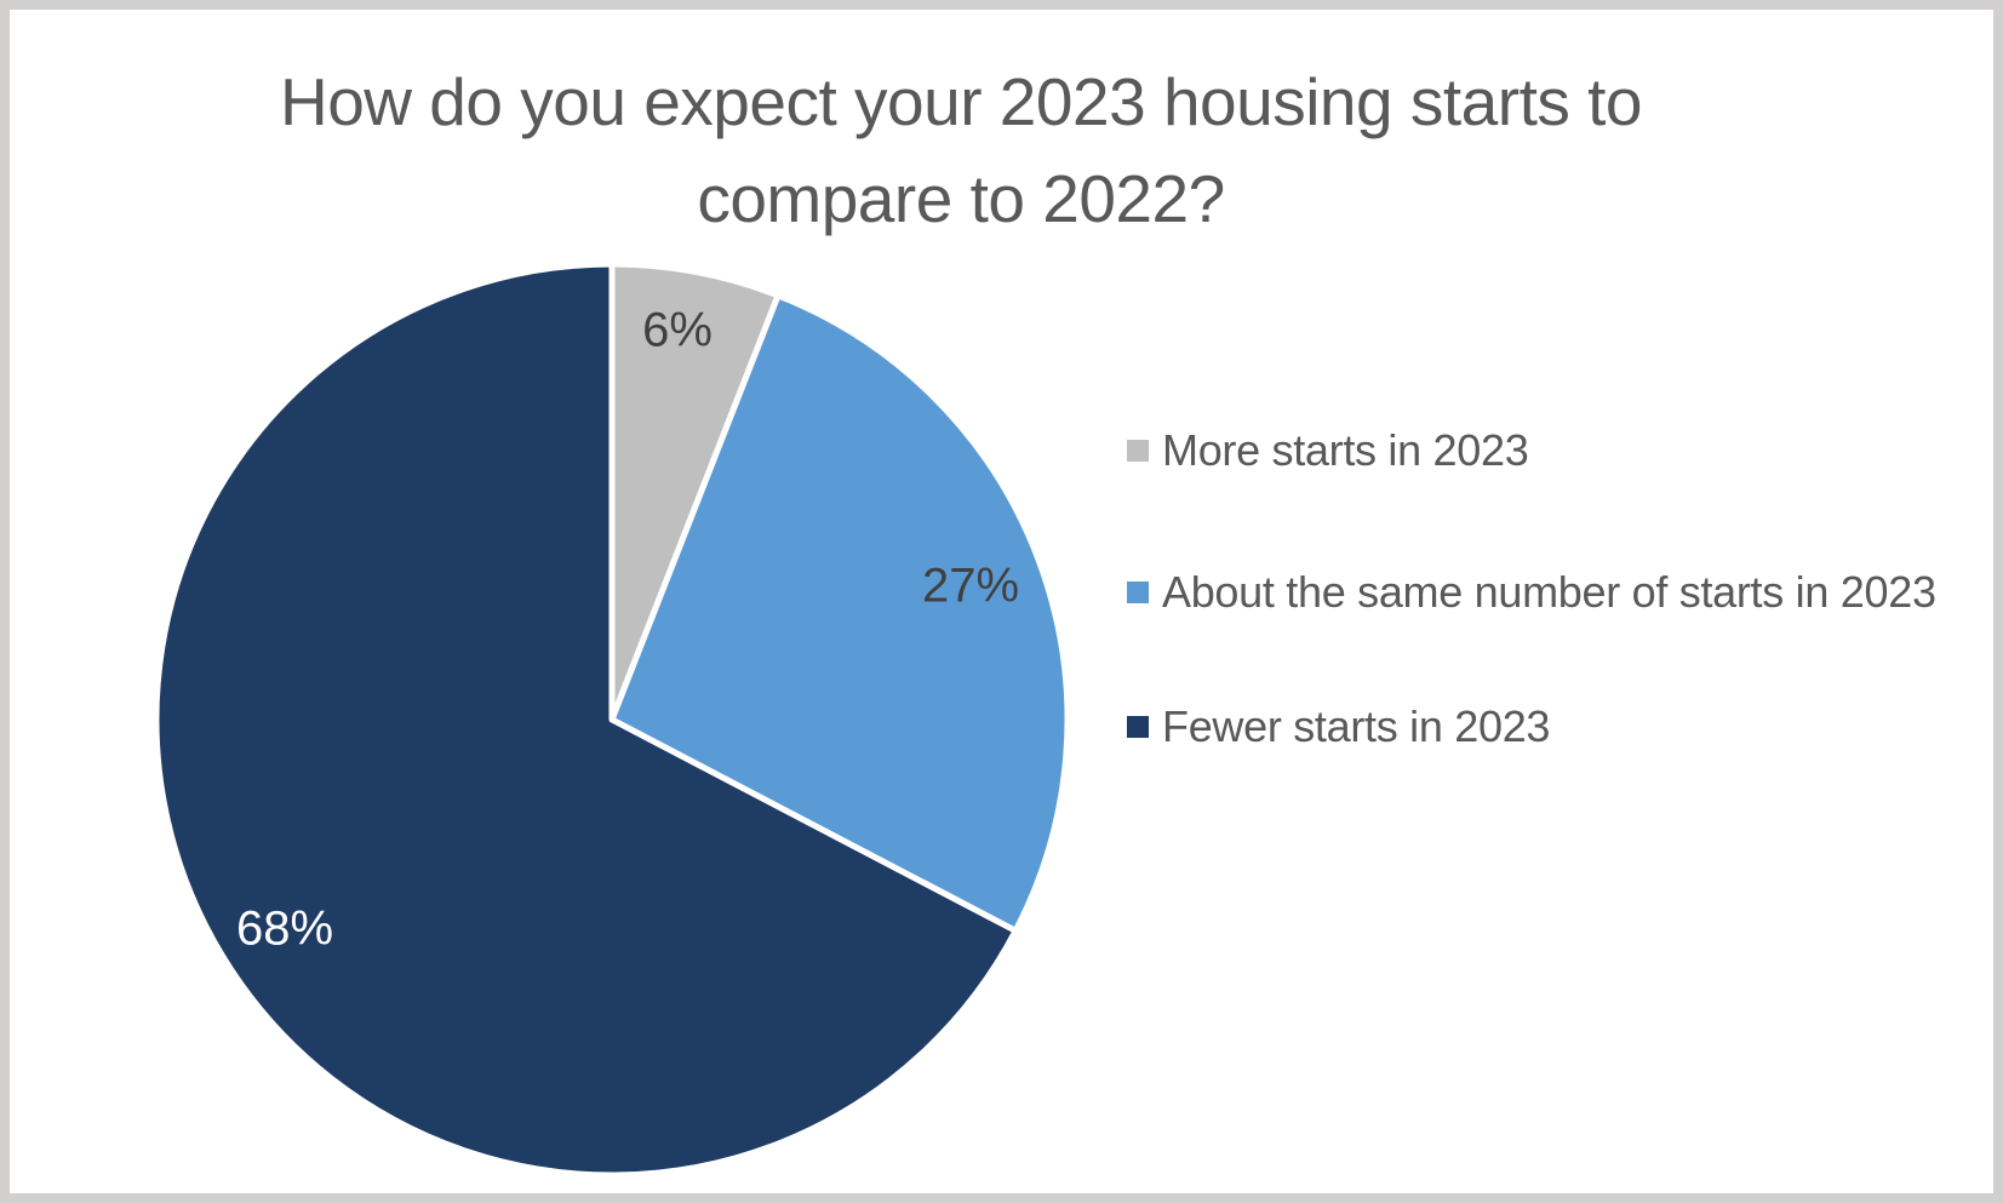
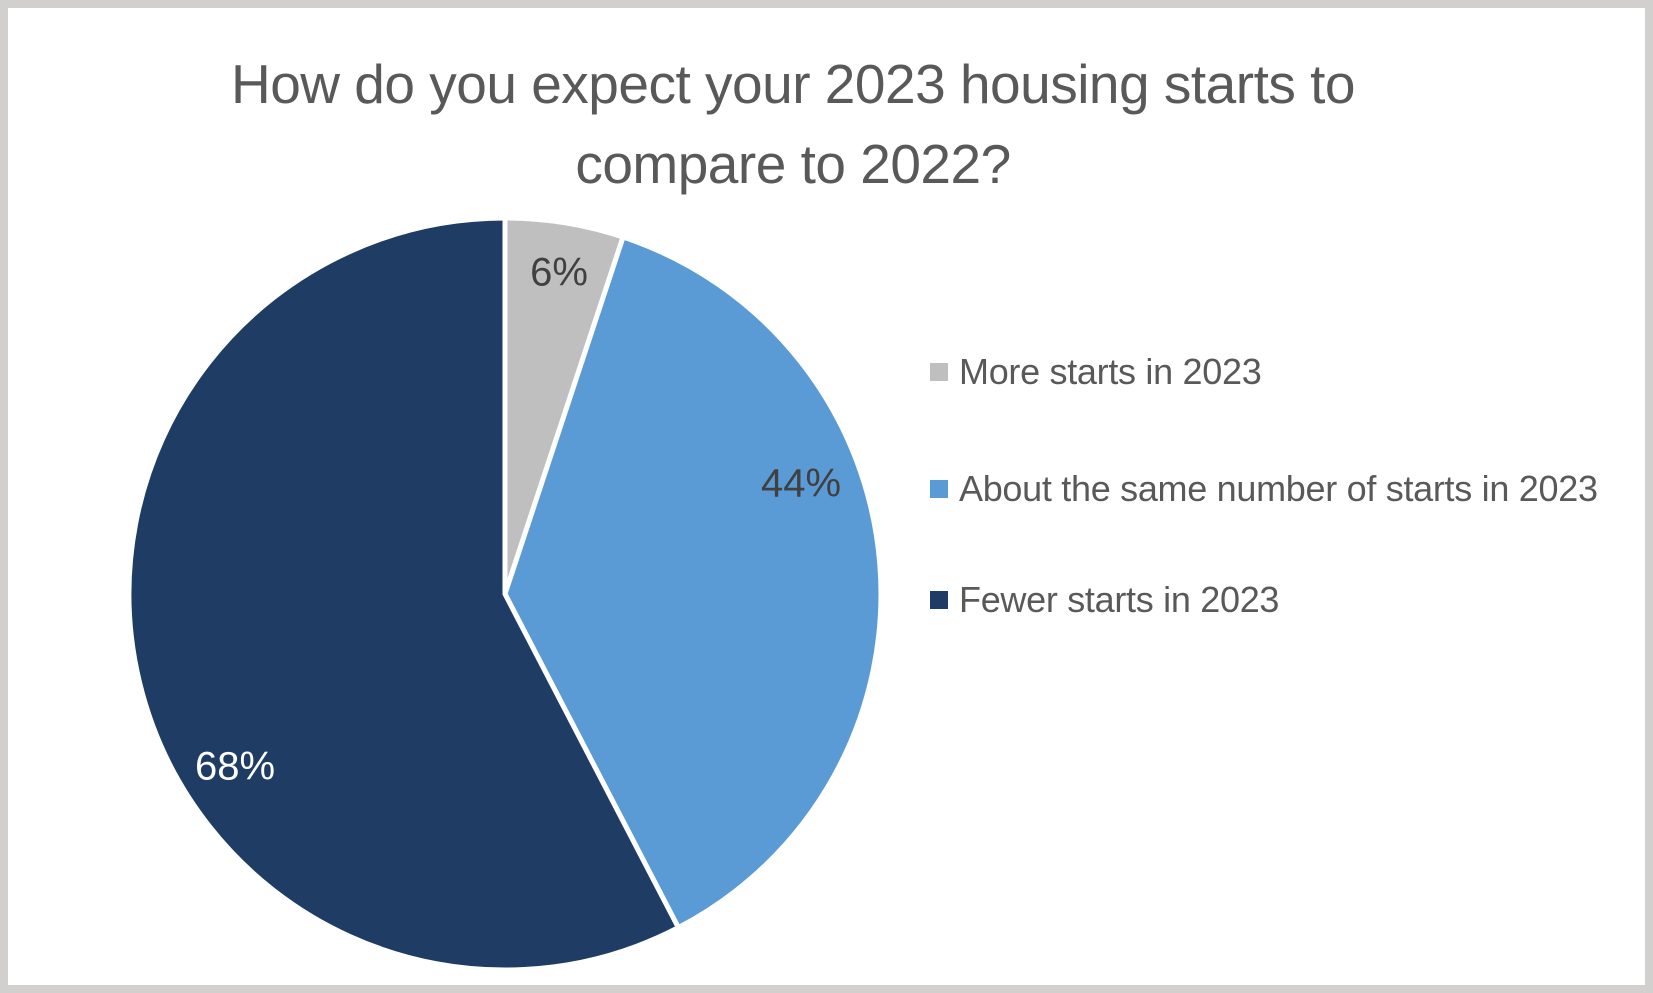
About the same number of starts in 2023: 27% -> 44%
